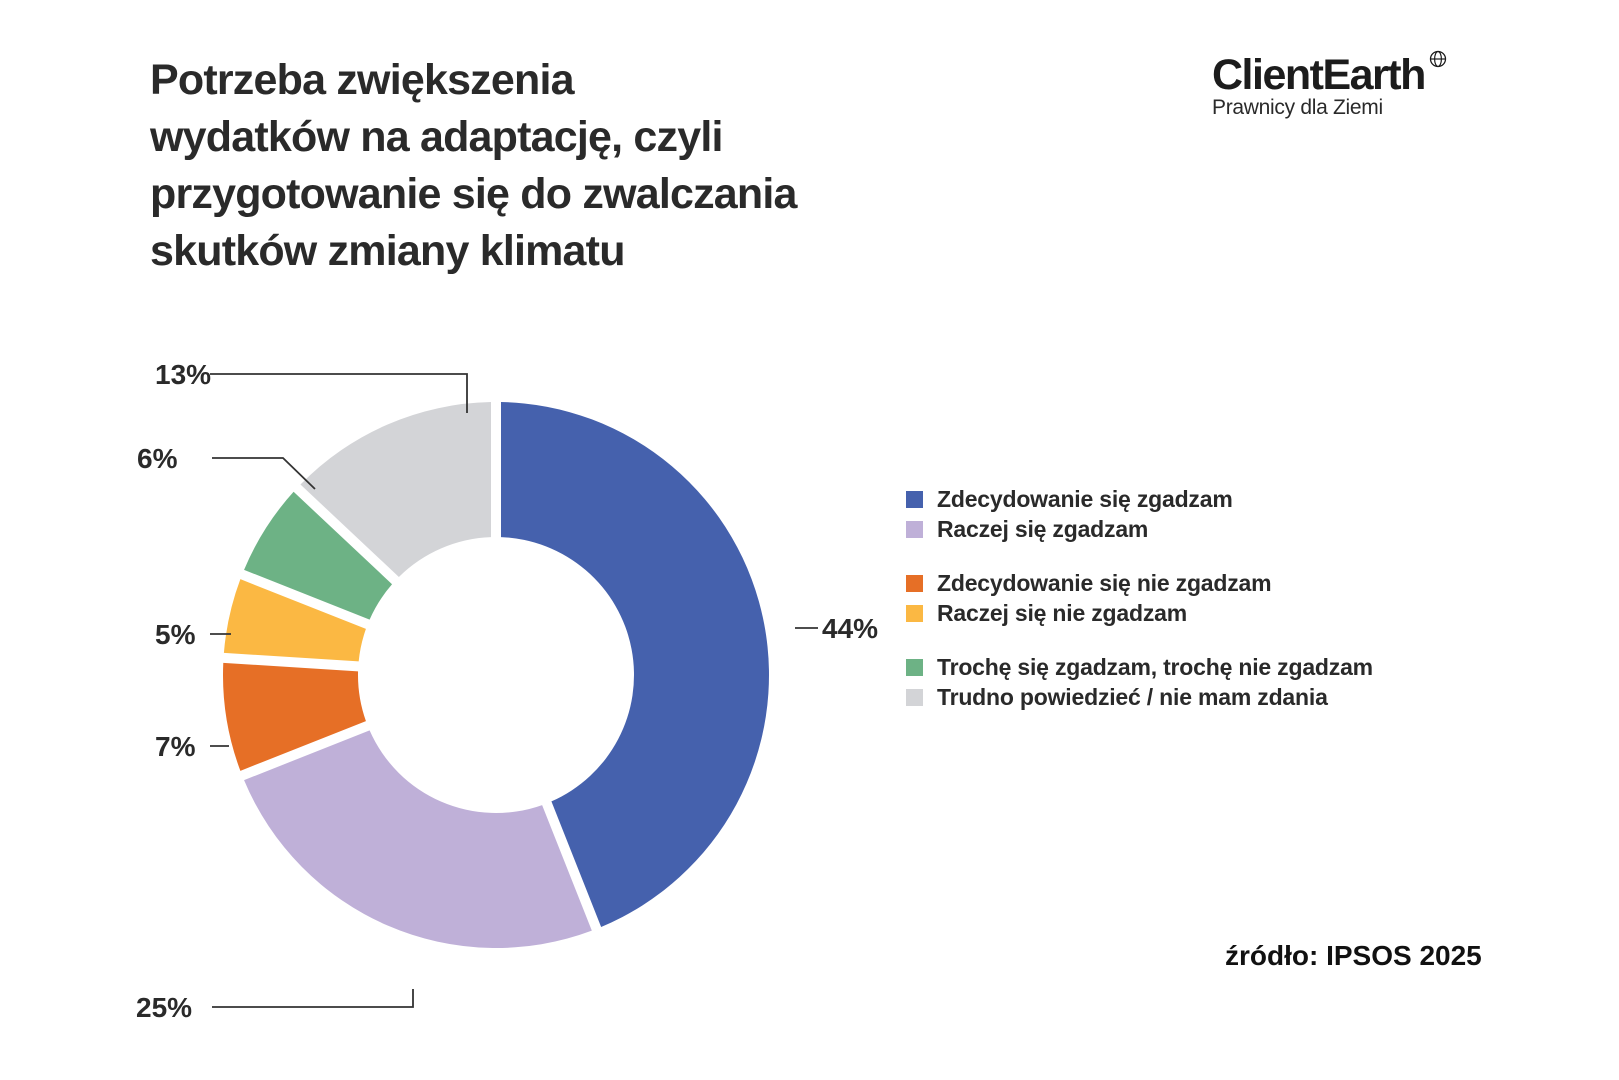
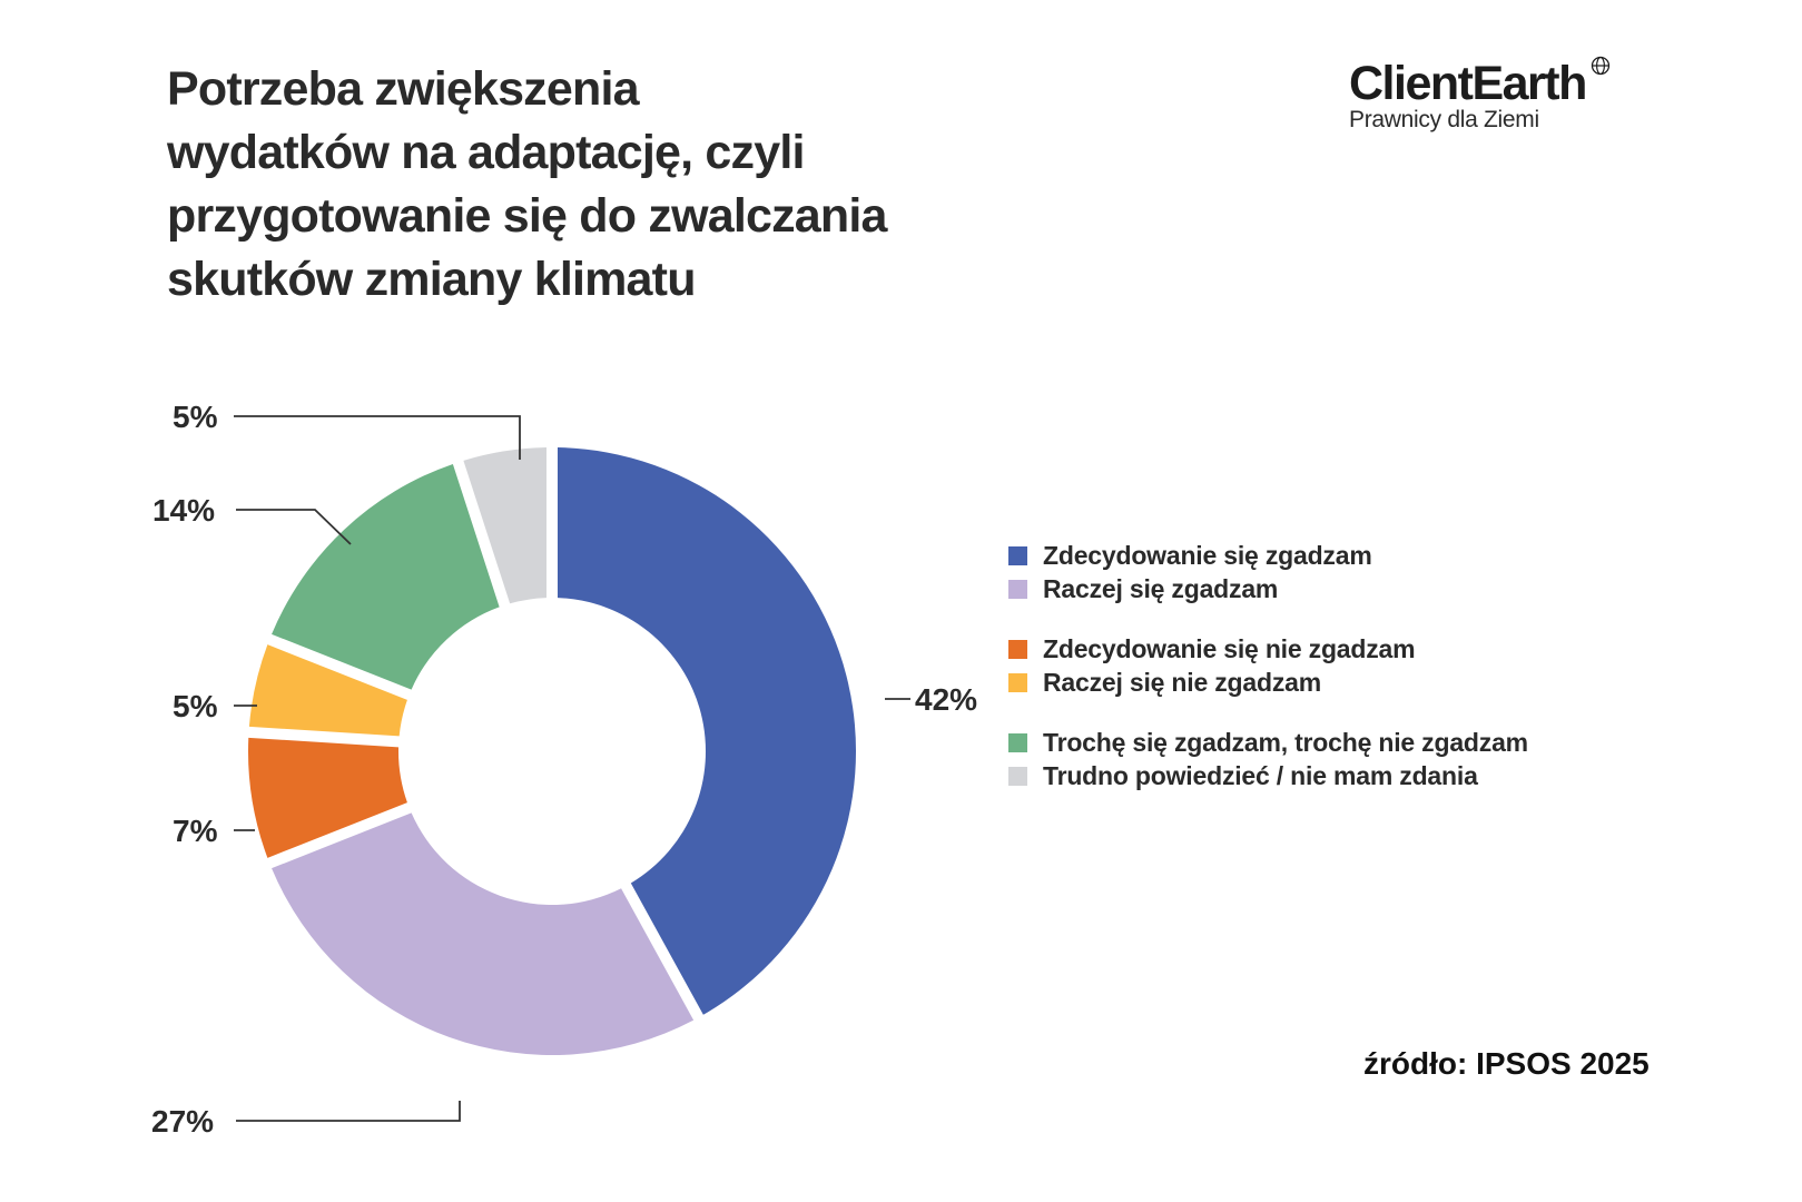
Zdecydowanie się zgadzam: 44% -> 42%
Raczej się zgadzam: 25% -> 27%
Trochę się zgadzam, trochę nie zgadzam: 6% -> 14%
Trudno powiedzieć / nie mam zdania: 13% -> 5%
